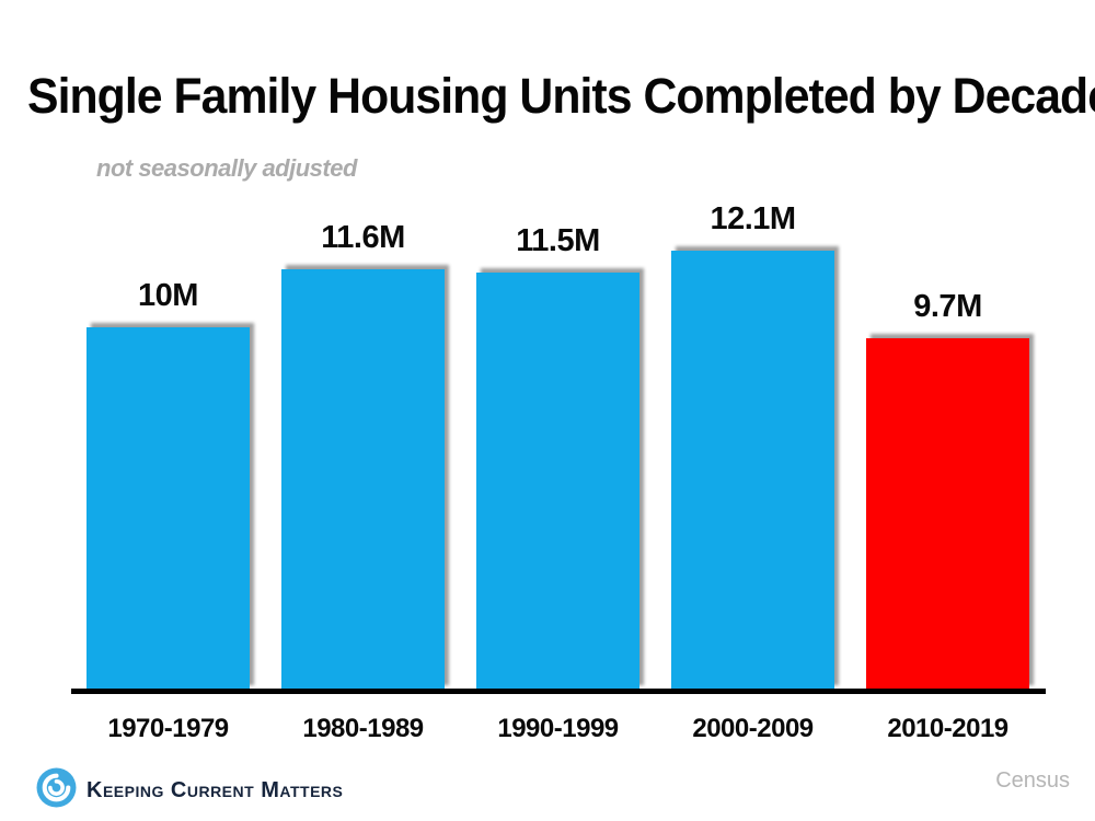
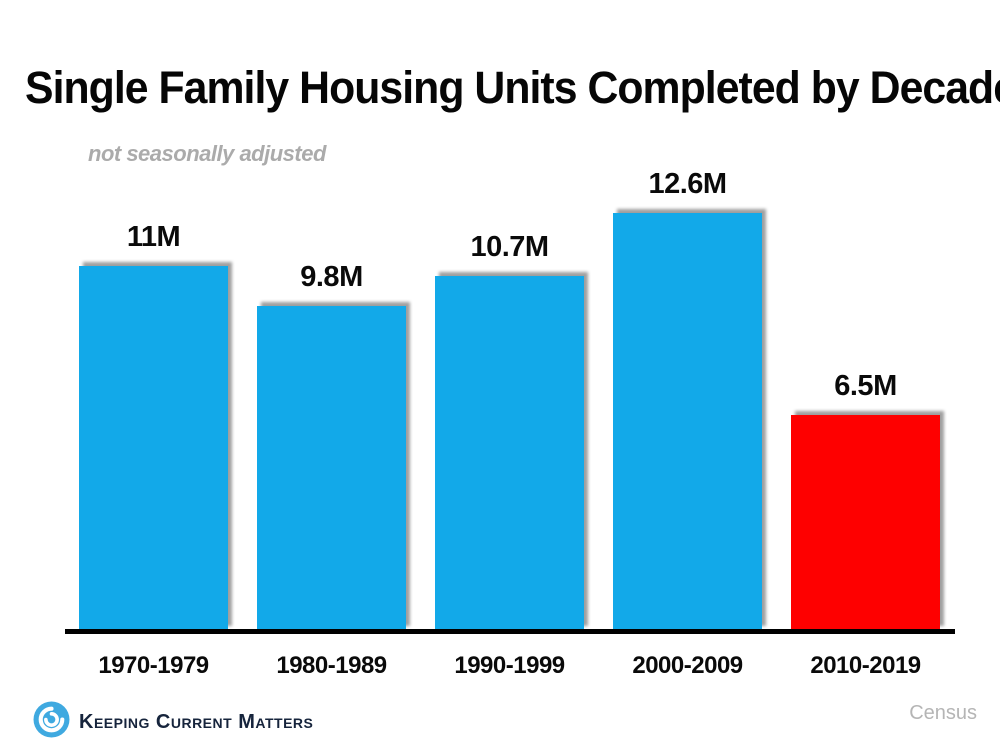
1970-1979: 10M -> 11M
1980-1989: 11.6M -> 9.8M
1990-1999: 11.5M -> 10.7M
2000-2009: 12.1M -> 12.6M
2010-2019: 9.7M -> 6.5M
